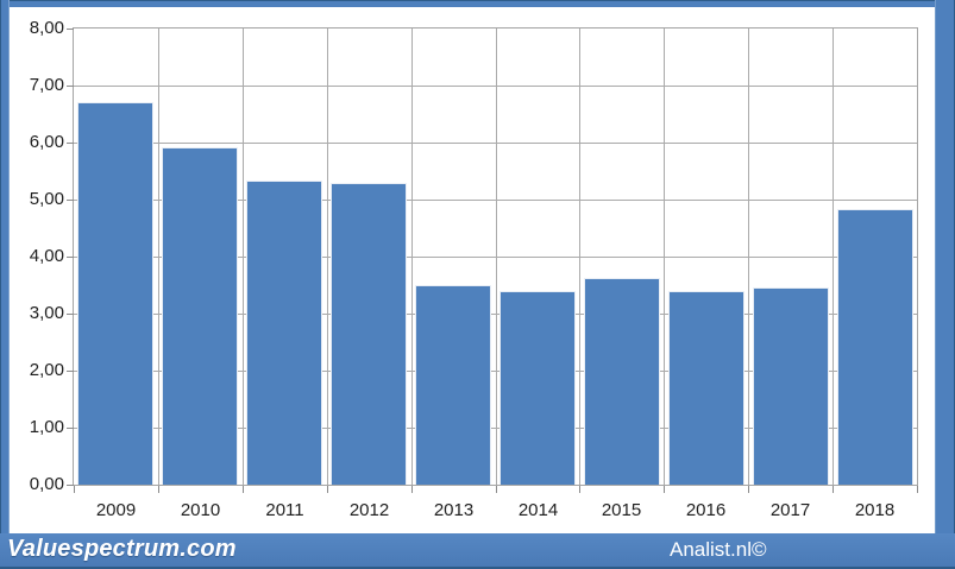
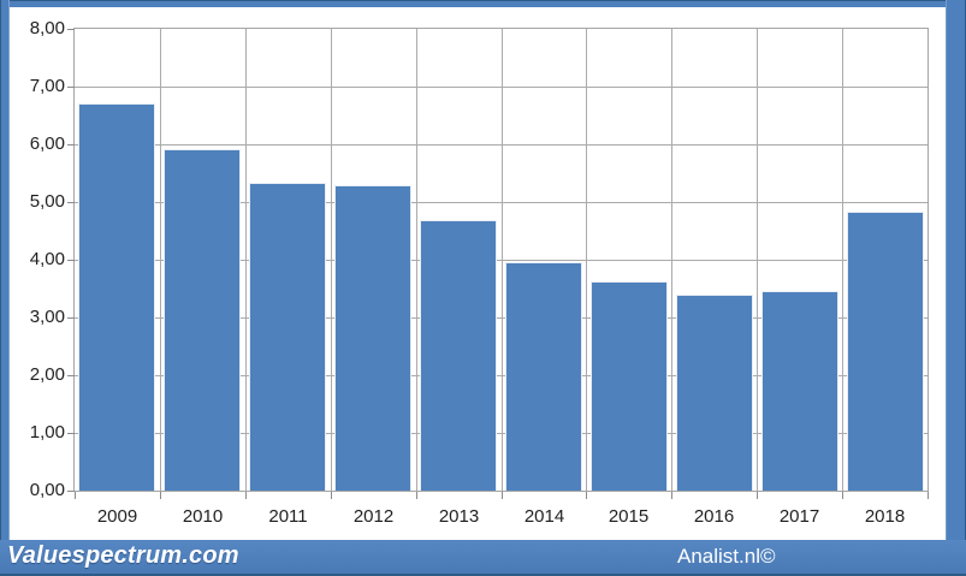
2013: 3,5 -> 4,7
2014: 3,4 -> 4,0
